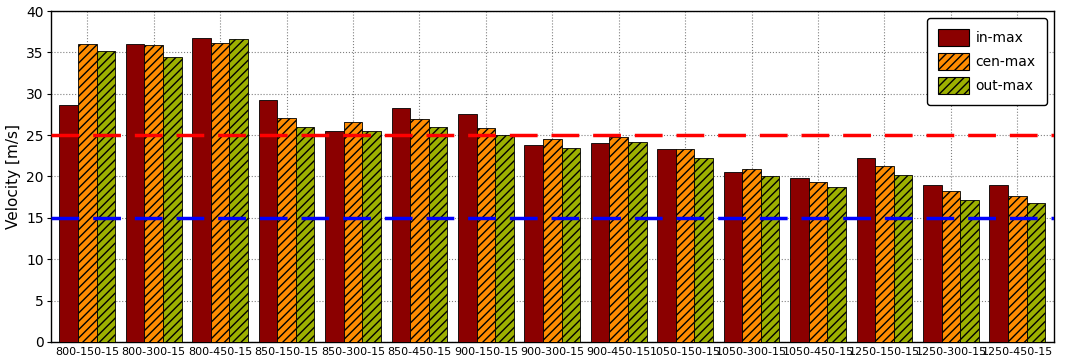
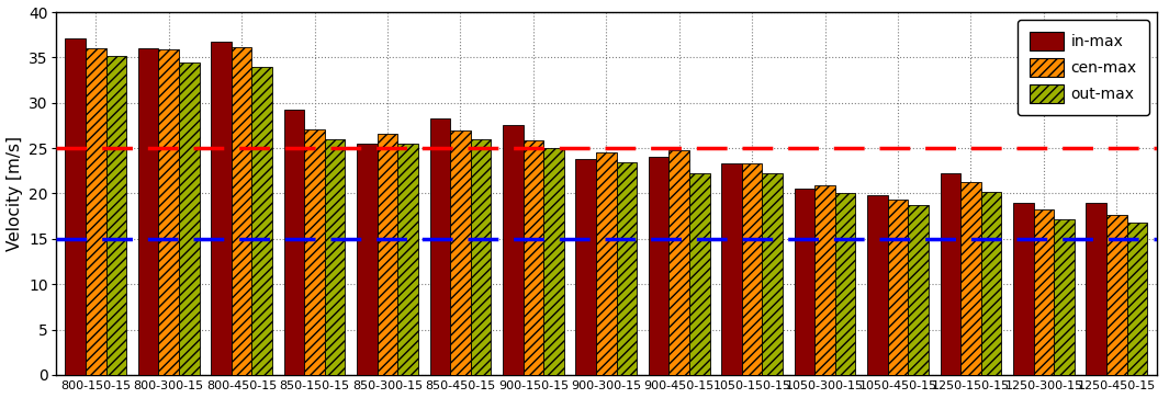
in-max/800-150-15: 28.6 -> 37.1
out-max/800-450-15: 36.6 -> 34.0
out-max/900-450-15: 24.2 -> 22.2
